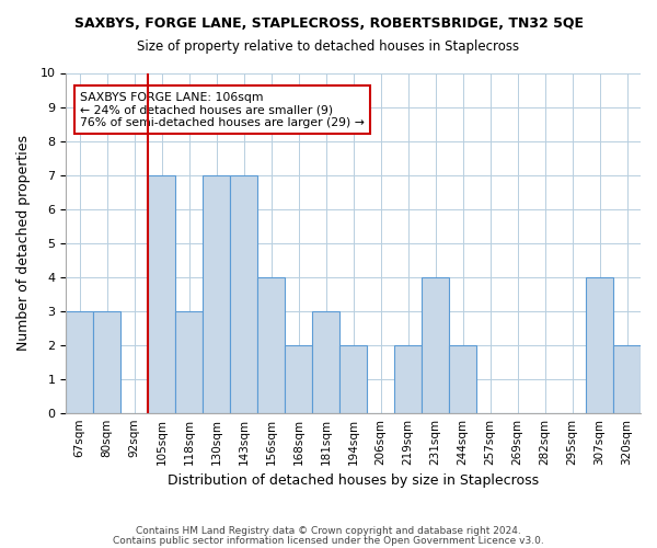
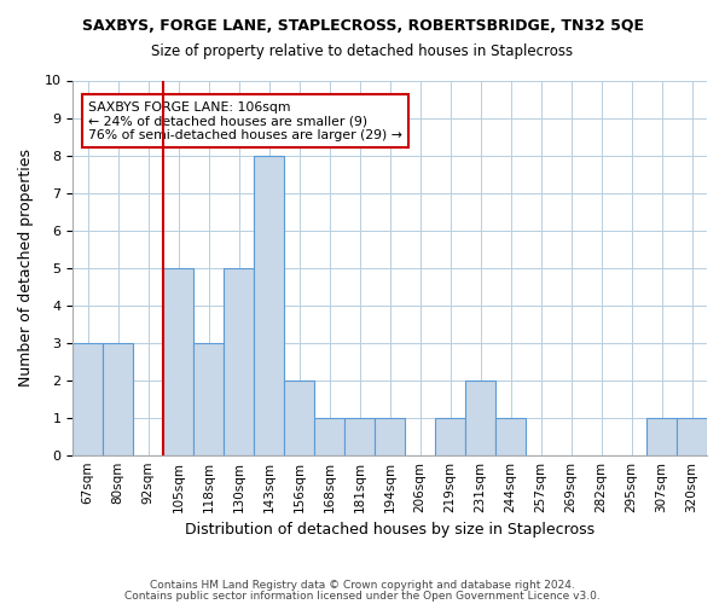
105sqm: 7 -> 5
130sqm: 7 -> 5
143sqm: 7 -> 8
156sqm: 4 -> 2
168sqm: 2 -> 1
181sqm: 3 -> 1
194sqm: 2 -> 1
219sqm: 2 -> 1
231sqm: 4 -> 2
244sqm: 2 -> 1
307sqm: 4 -> 1
320sqm: 2 -> 1
